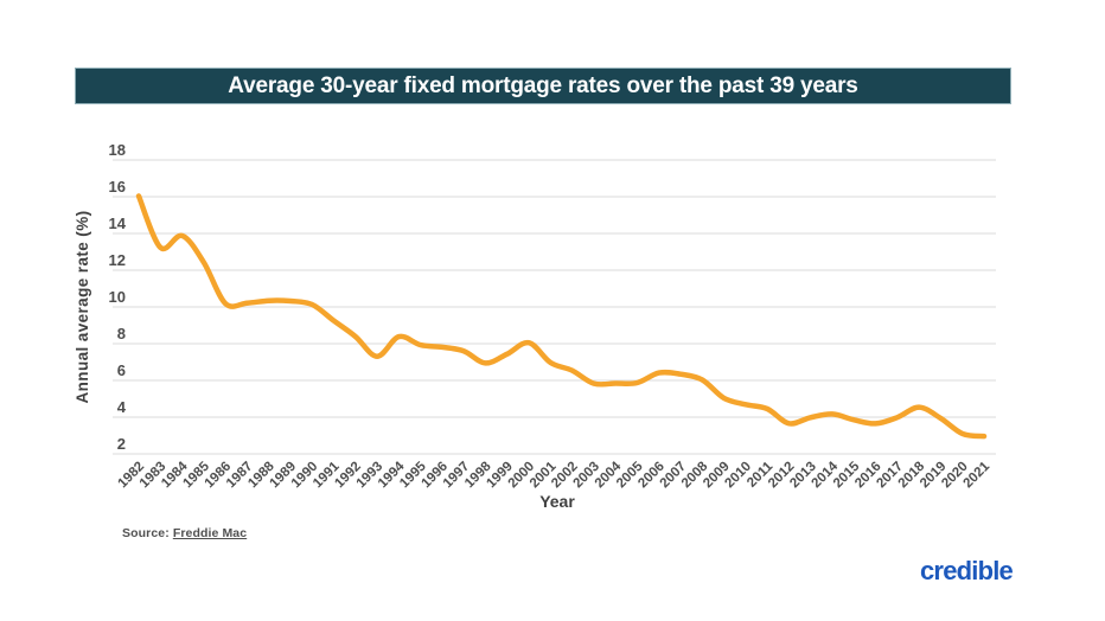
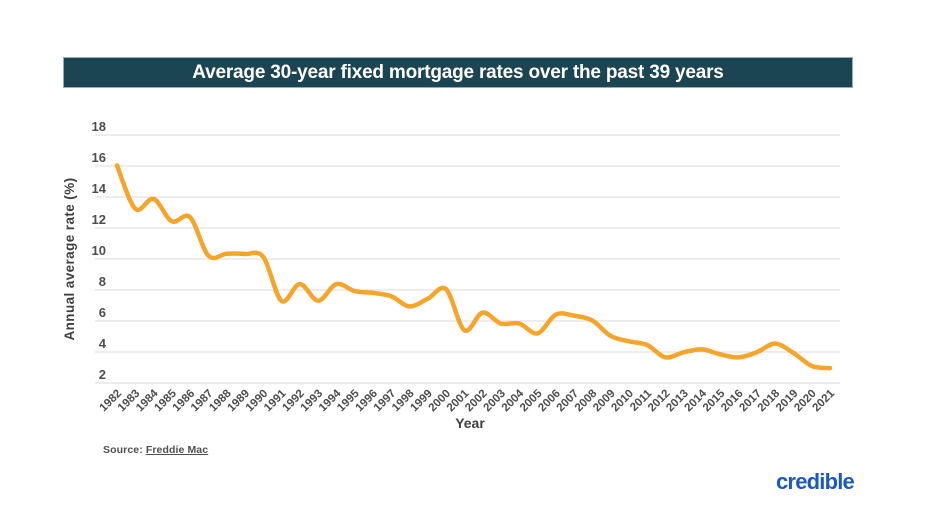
1986: 10.2 -> 12.7
1991: 9.2 -> 7.3
2001: 7.0 -> 5.4
2005: 5.9 -> 5.2
